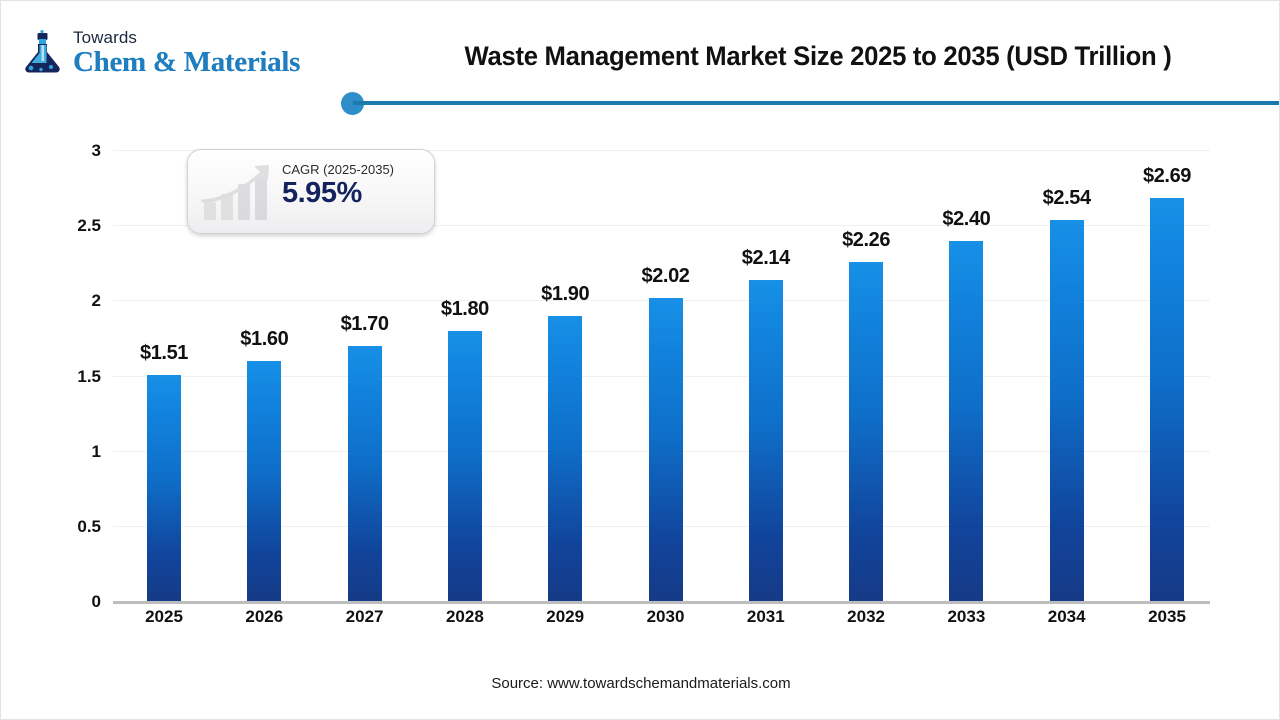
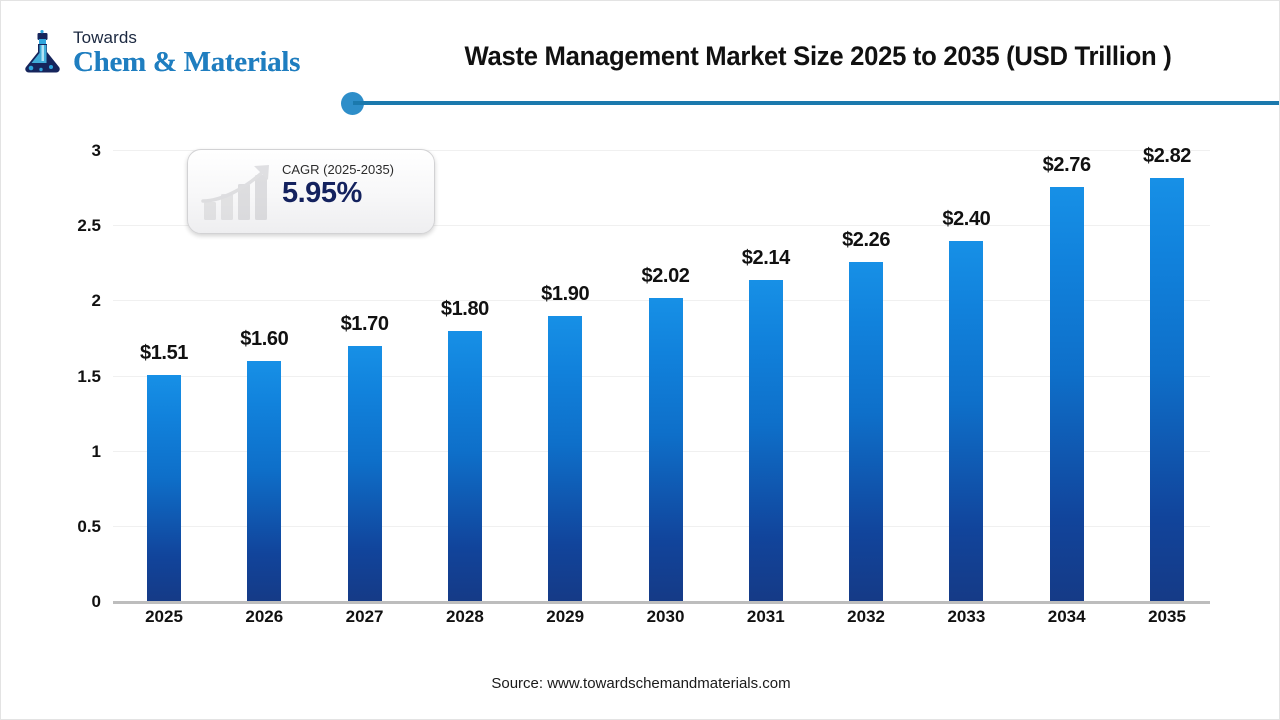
2034: $2.54 -> $2.76
2035: $2.69 -> $2.82
